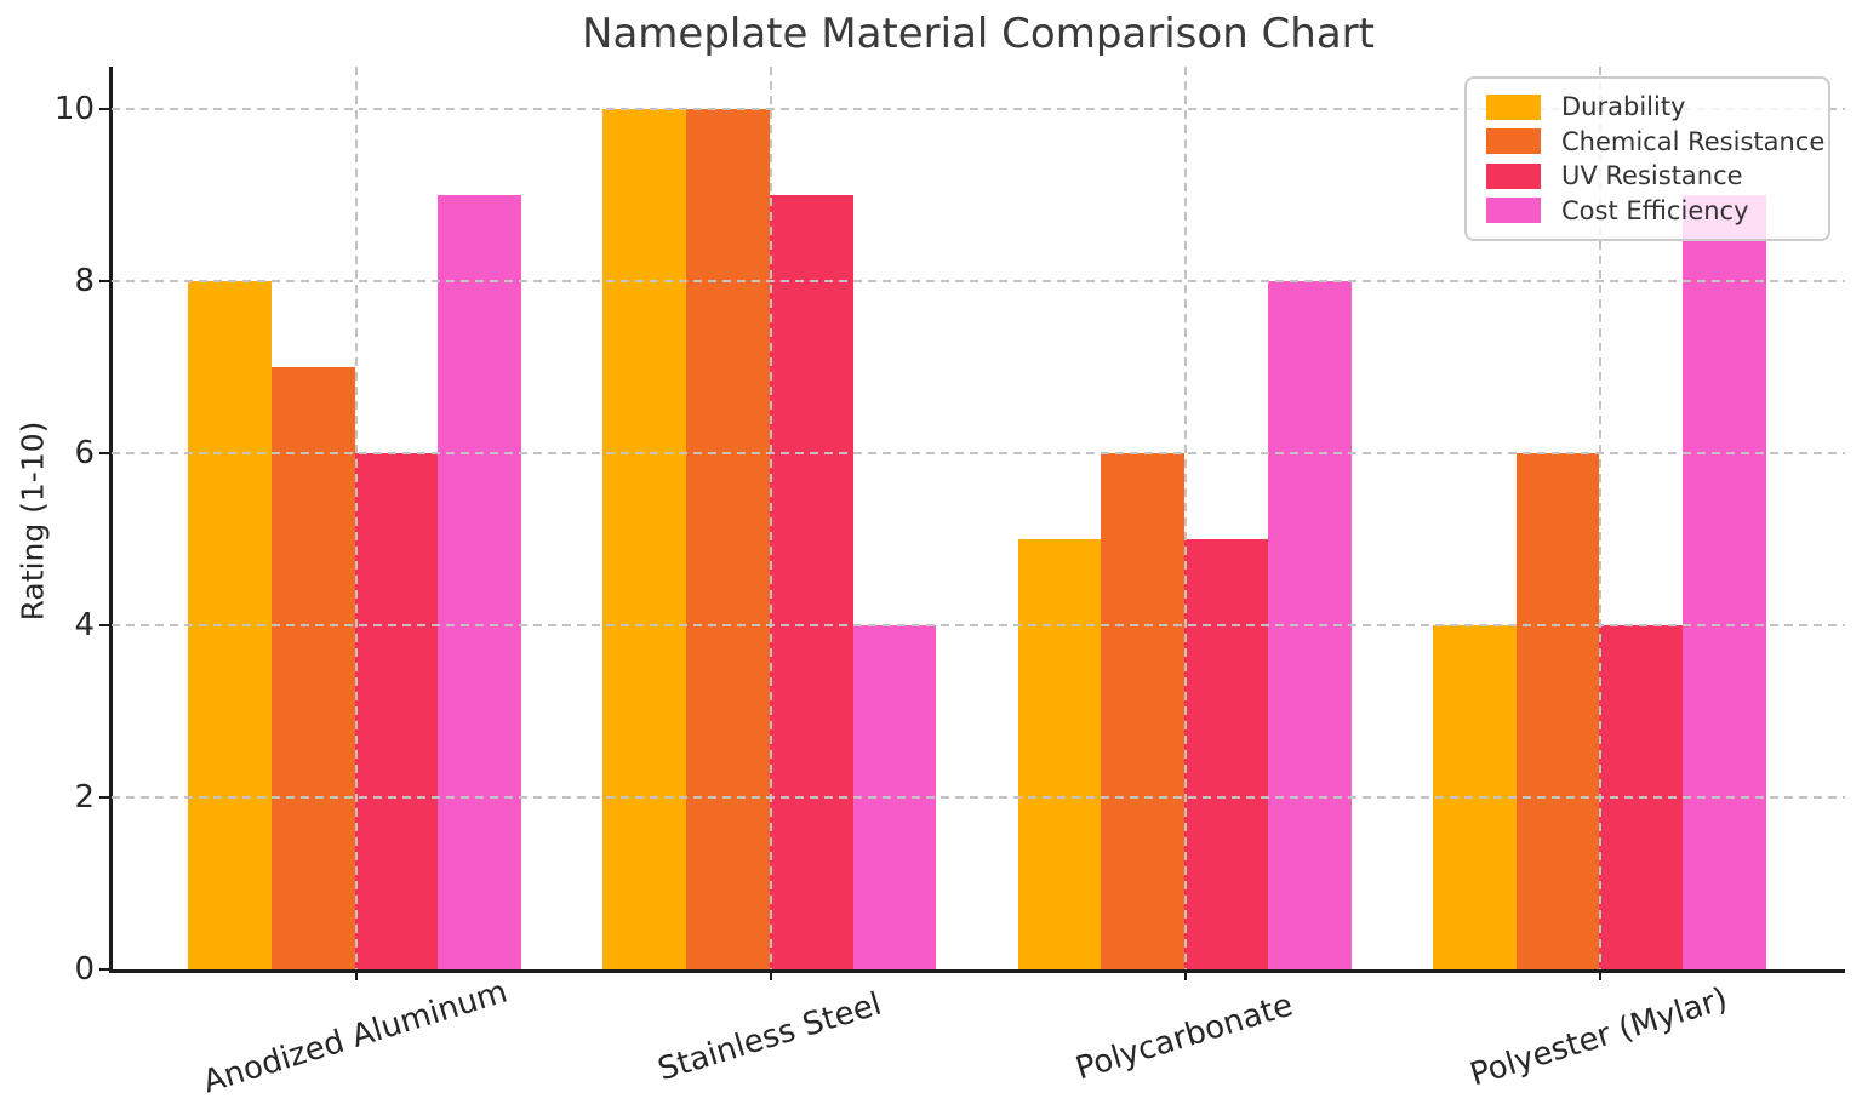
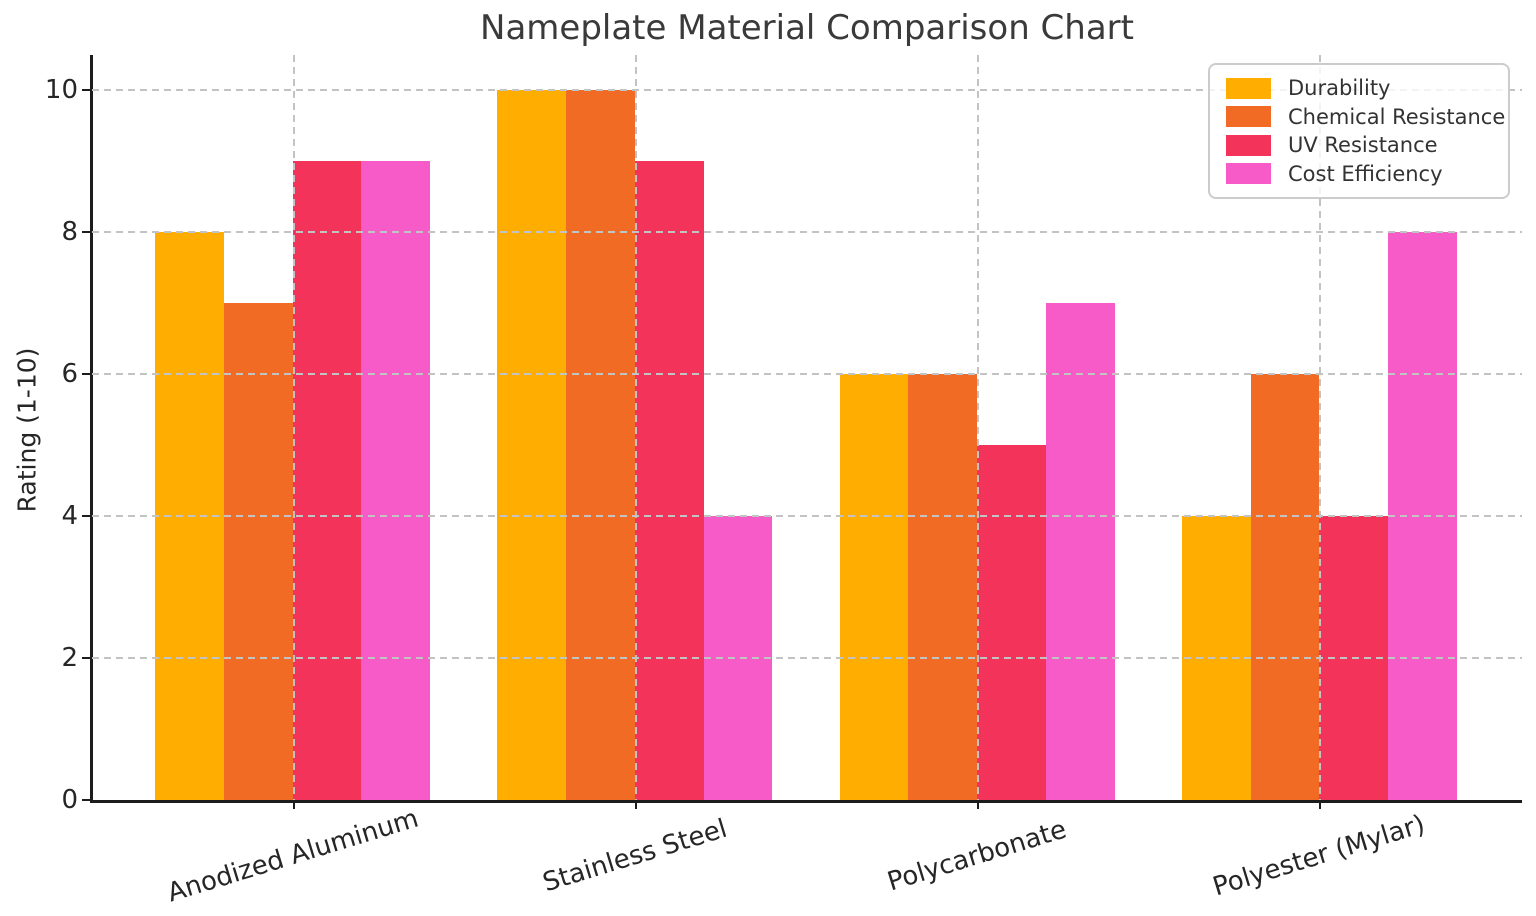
UV Resistance/Anodized Aluminum: 6 -> 9
Durability/Polycarbonate: 5 -> 6
Cost Efficiency/Polycarbonate: 8 -> 7
Cost Efficiency/Polyester (Mylar): 9 -> 8
